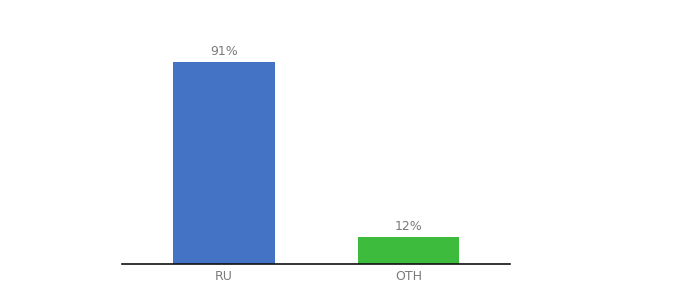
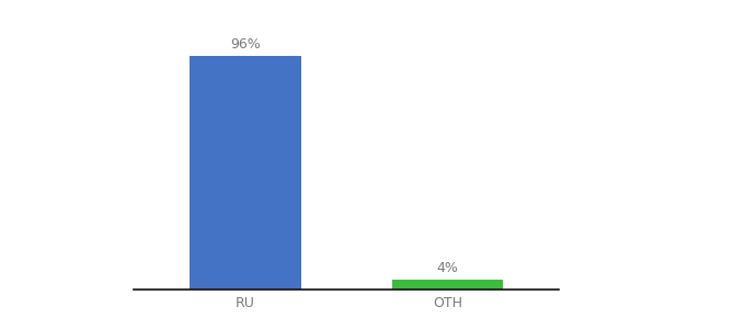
RU: 91% -> 96%
OTH: 12% -> 4%
